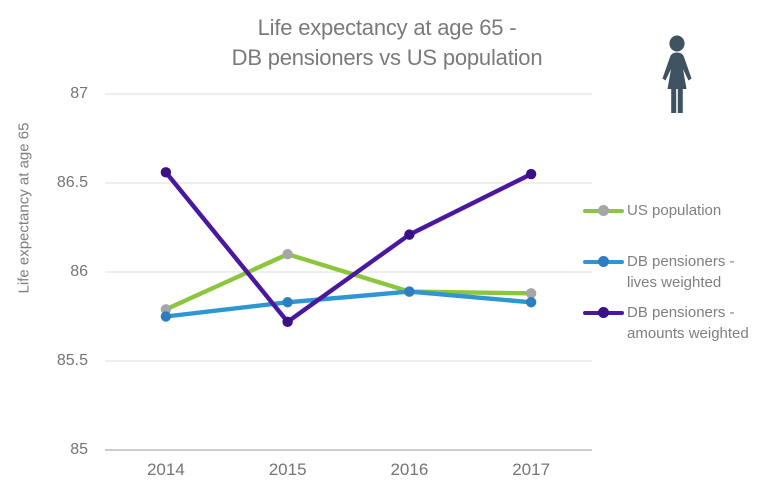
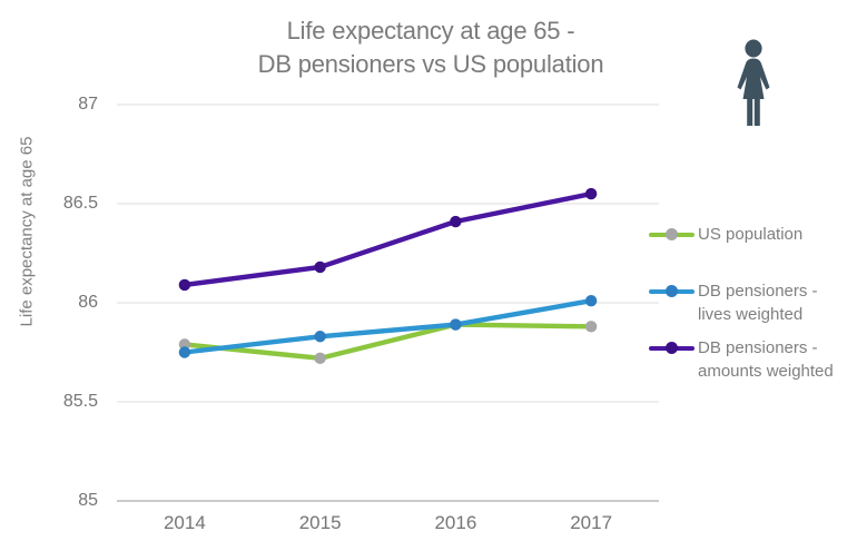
DB pensioners - amounts weighted/2014: 86.56 -> 86.09
US population/2015: 86.10 -> 85.72
DB pensioners - amounts weighted/2015: 85.72 -> 86.18
DB pensioners - amounts weighted/2016: 86.21 -> 86.41
DB pensioners - lives weighted/2017: 85.83 -> 86.01
